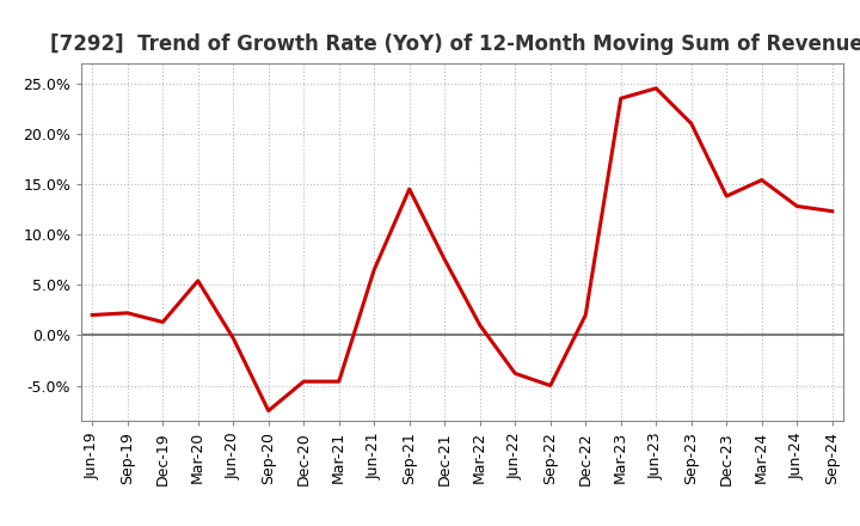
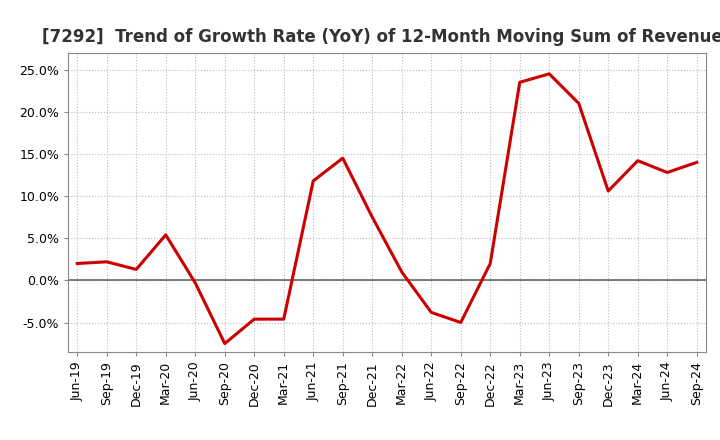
Jun-21: 6.5% -> 11.8%
Dec-23: 13.8% -> 10.6%
Mar-24: 15.4% -> 14.2%
Sep-24: 12.3% -> 14.0%
